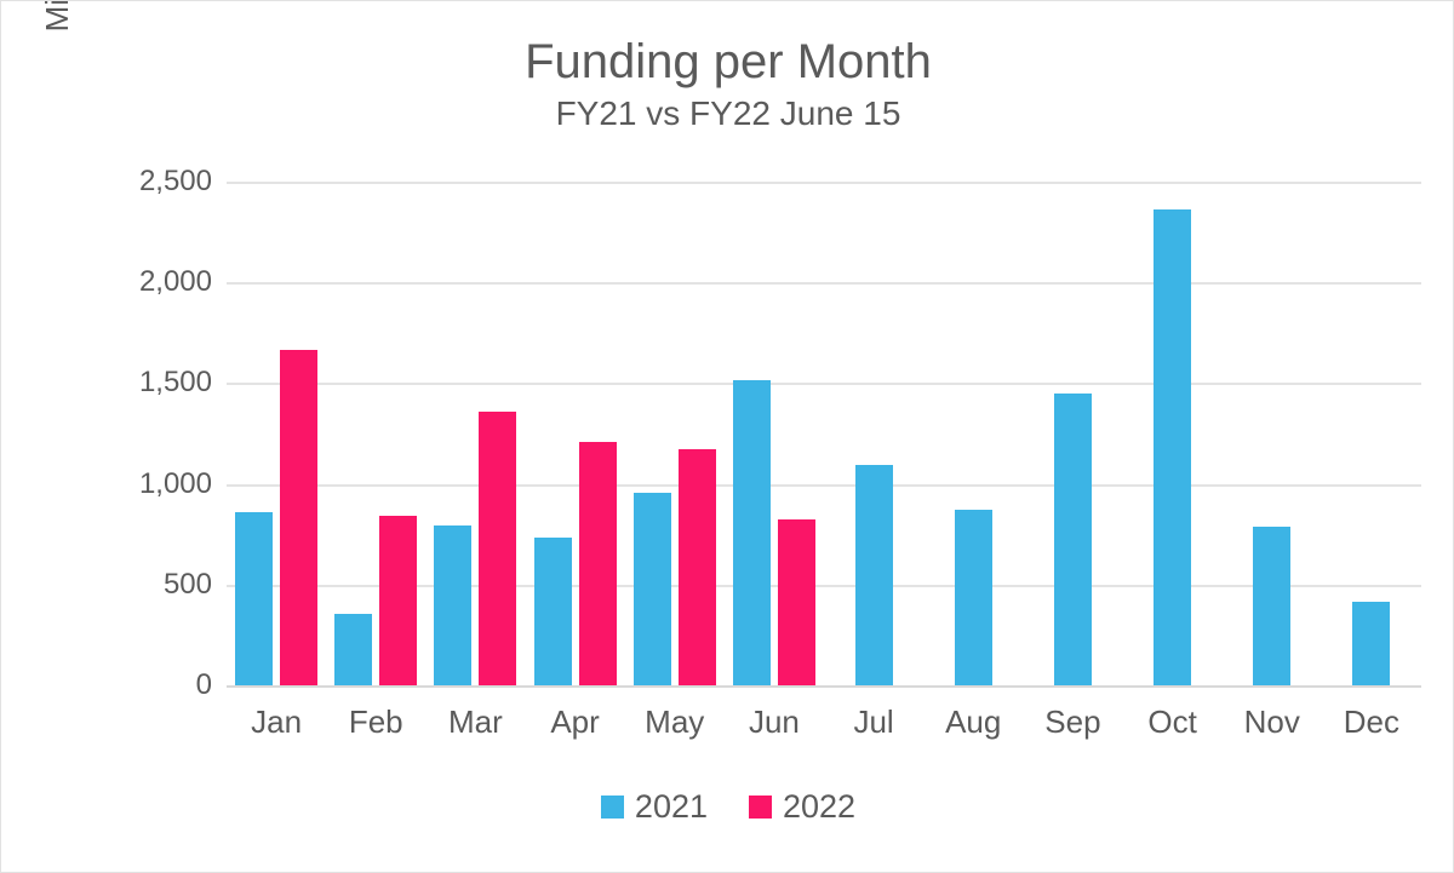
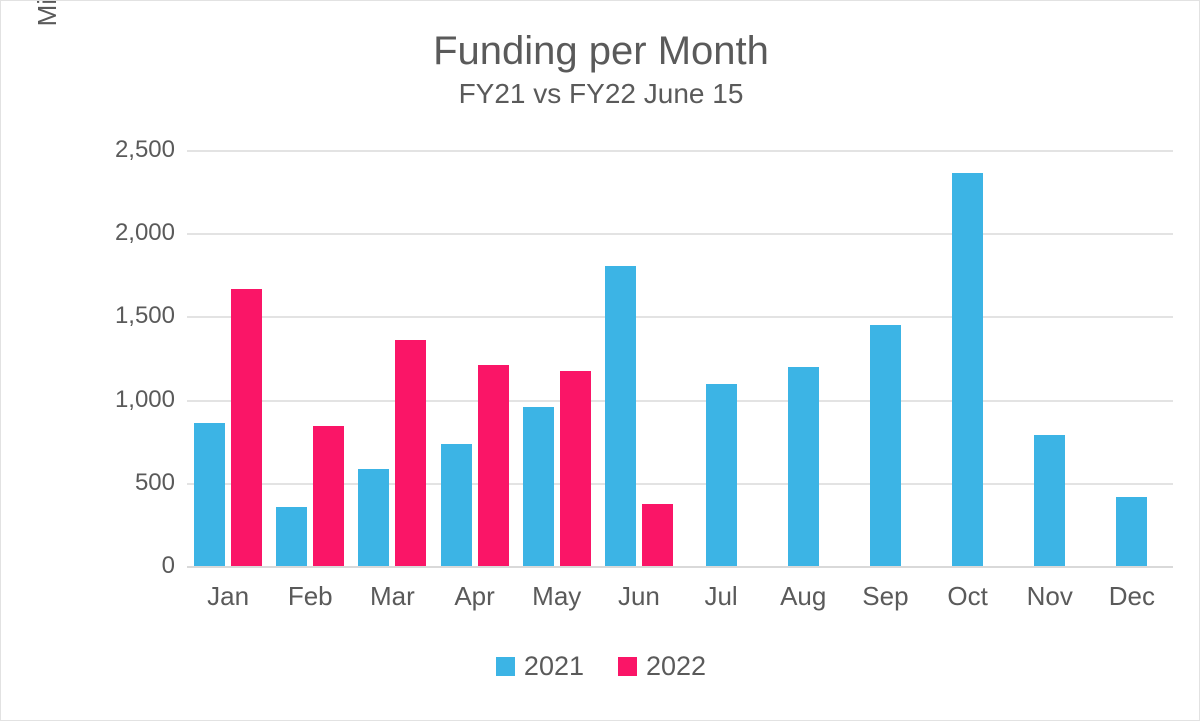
2021/Mar: 800 -> 590
2021/Jun: 1520 -> 1810
2022/Jun: 830 -> 380
2021/Aug: 880 -> 1200
